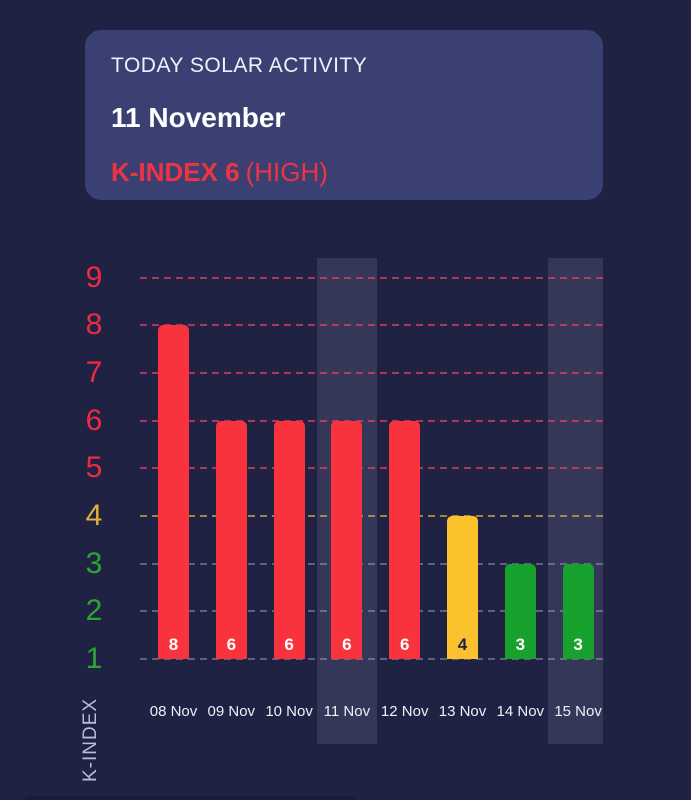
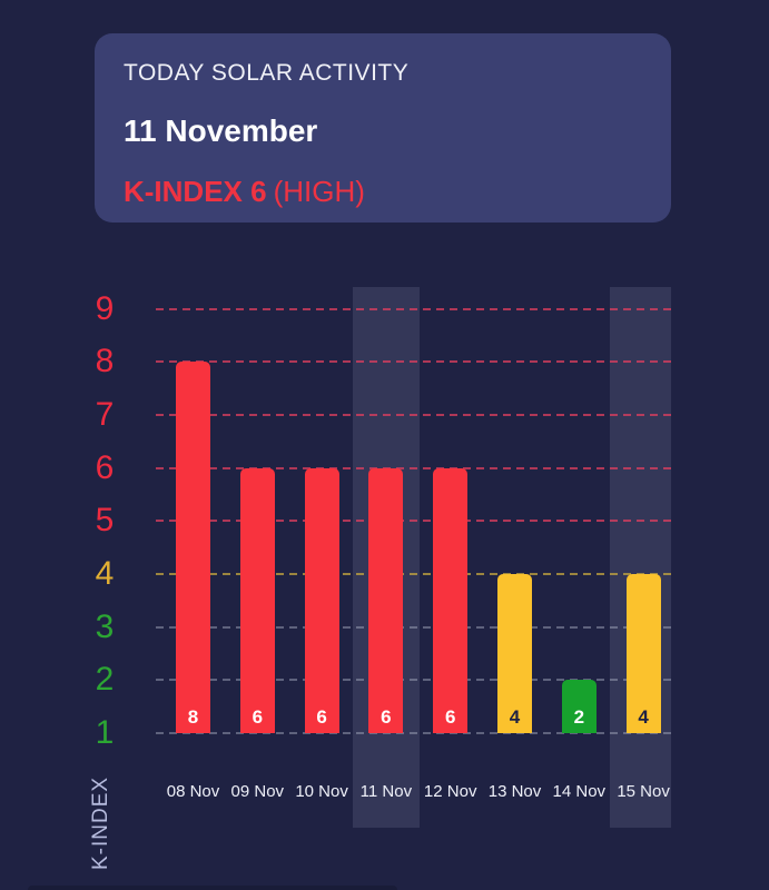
14 Nov: 3 -> 2
15 Nov: 3 -> 4
